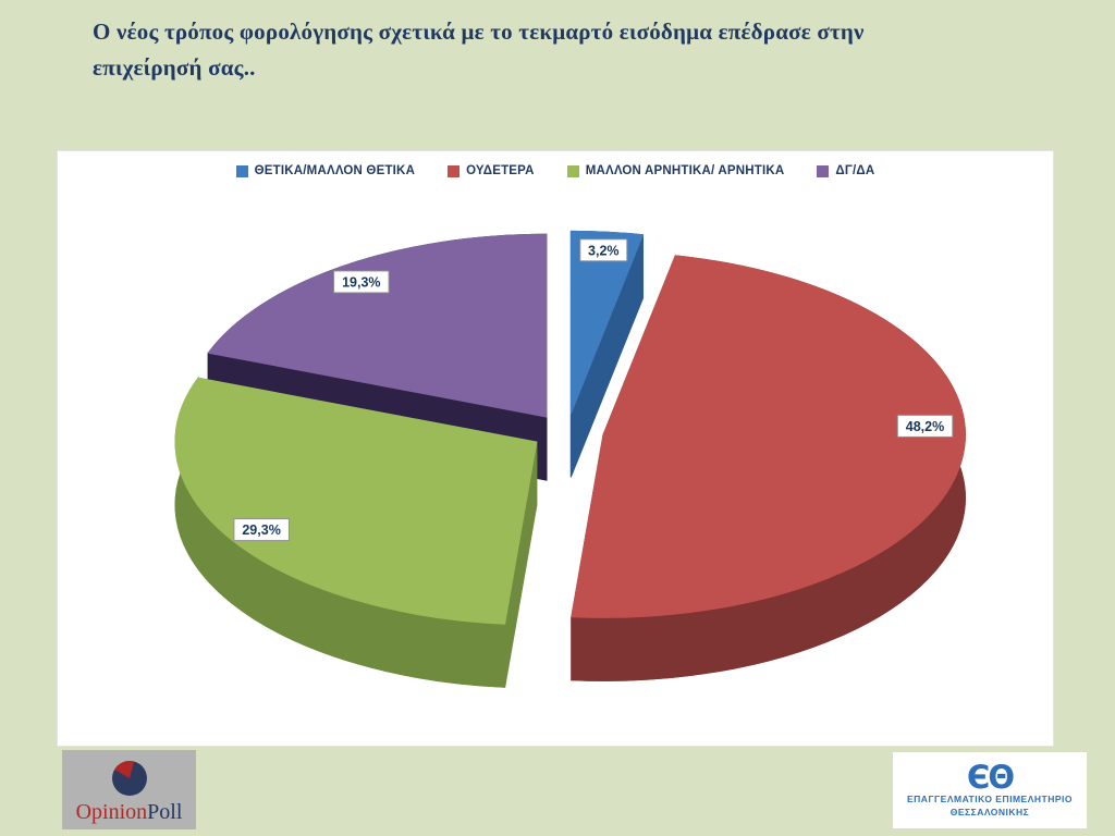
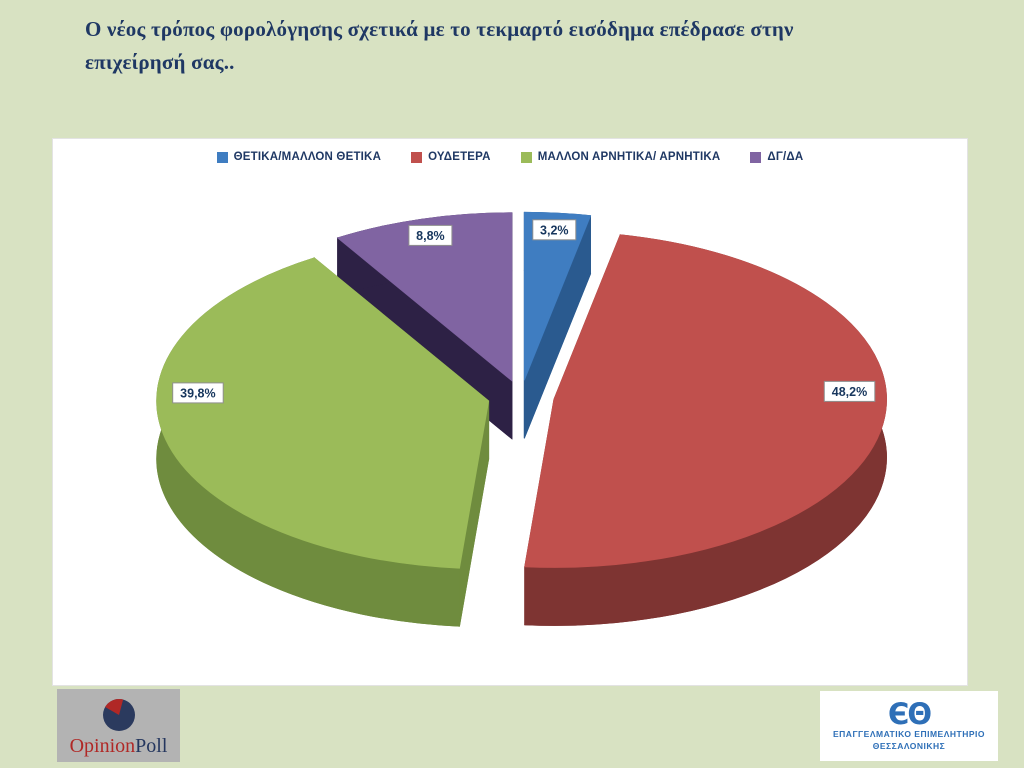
ΜΑΛΛΟΝ ΑΡΝΗΤΙΚΑ/ ΑΡΝΗΤΙΚΑ: 29,3% -> 39,8%
ΔΓ/ΔΑ: 19,3% -> 8,8%
